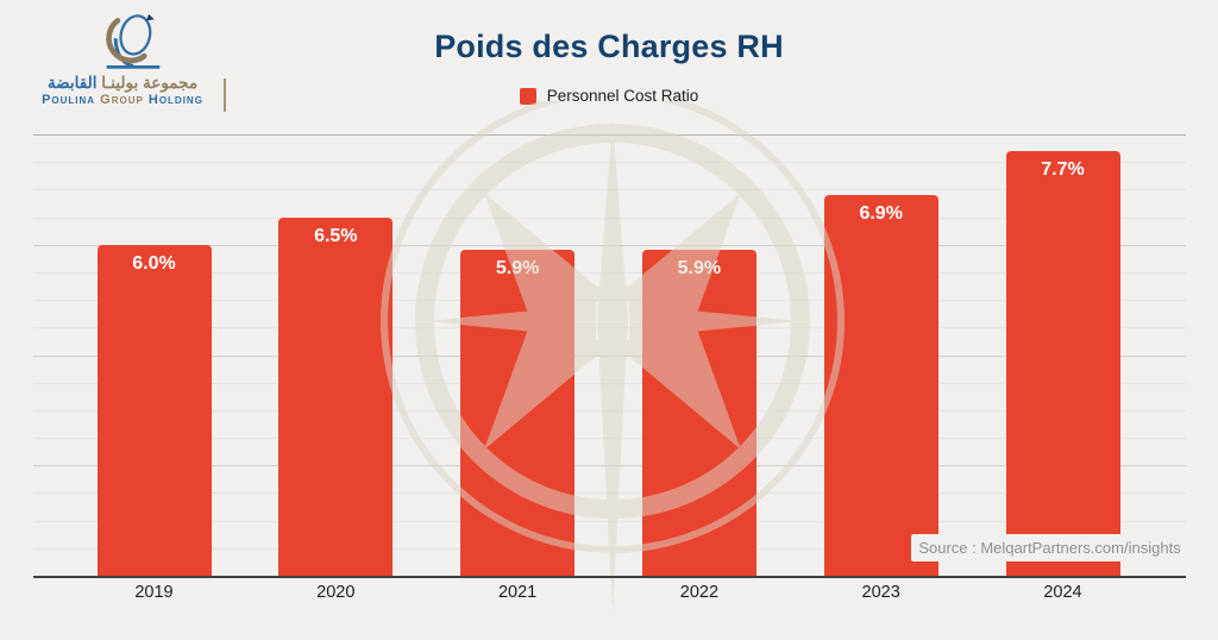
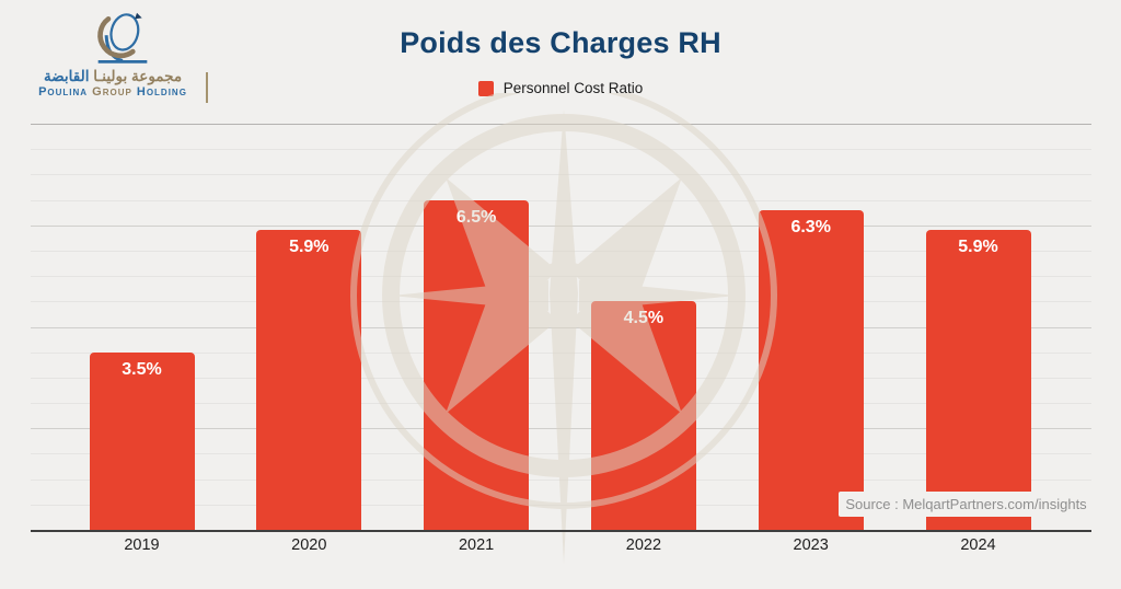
2019: 6.0% -> 3.5%
2020: 6.5% -> 5.9%
2021: 5.9% -> 6.5%
2022: 5.9% -> 4.5%
2023: 6.9% -> 6.3%
2024: 7.7% -> 5.9%
